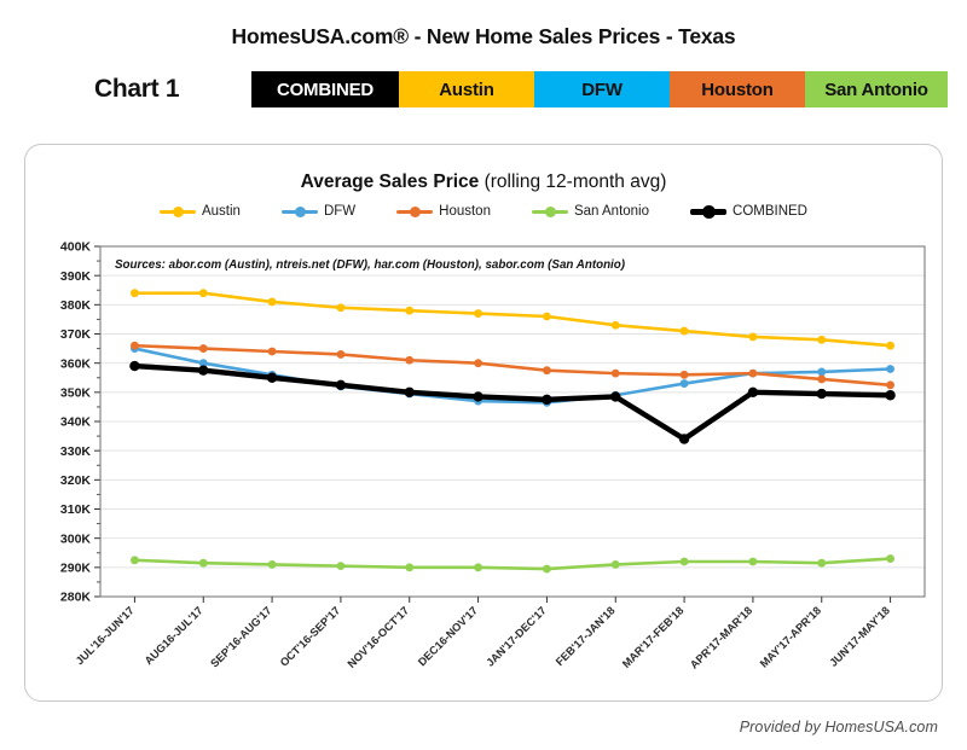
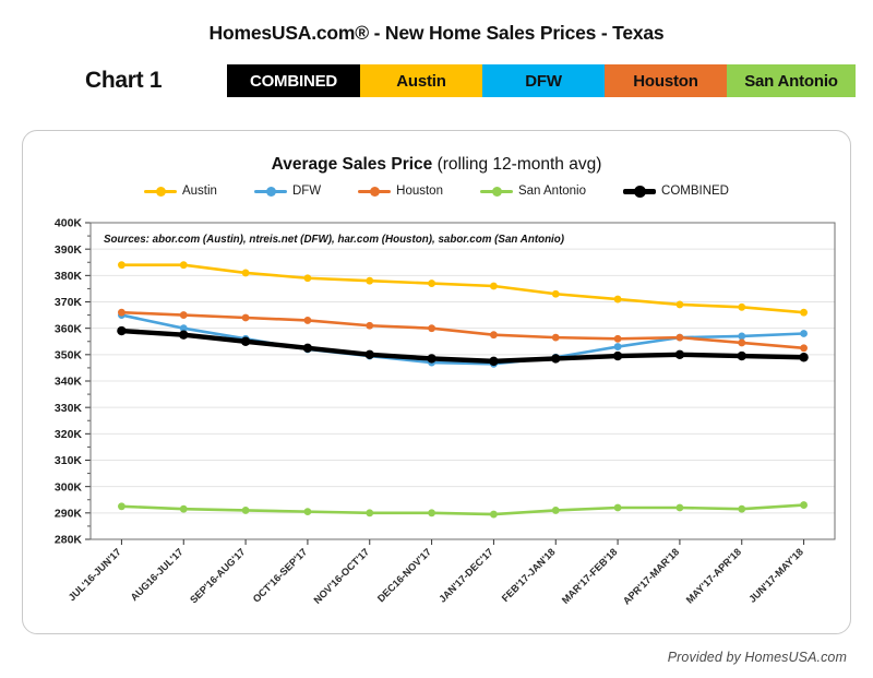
COMBINED/MAR'17-FEB'18: 334K -> 350K
